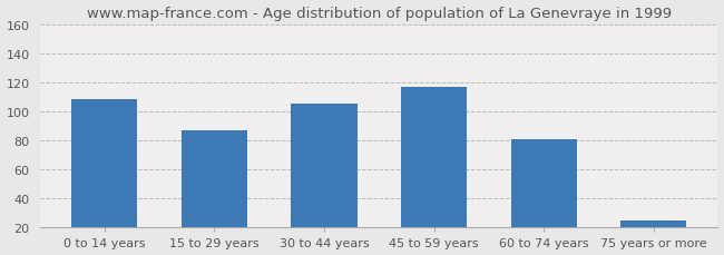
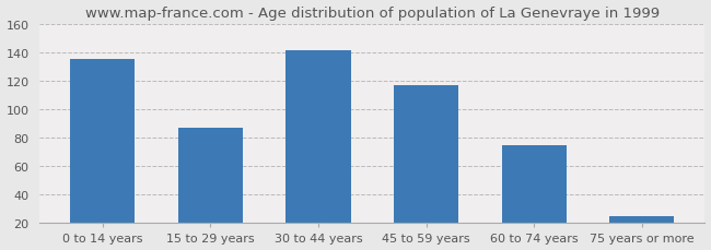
0 to 14 years: 108 -> 135
30 to 44 years: 105 -> 141
60 to 74 years: 81 -> 75
